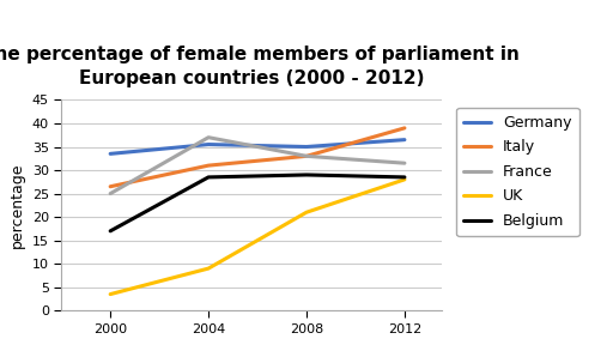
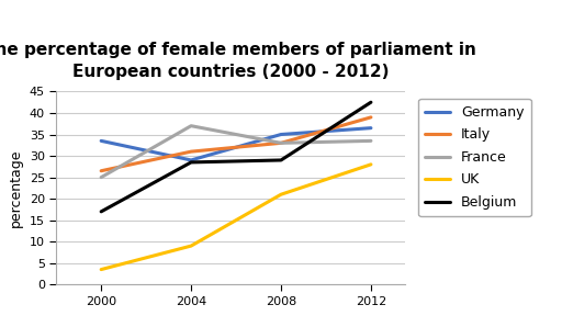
Germany/2004: 35.5 -> 29.0
France/2012: 31.5 -> 33.5
Belgium/2012: 28.5 -> 42.5
